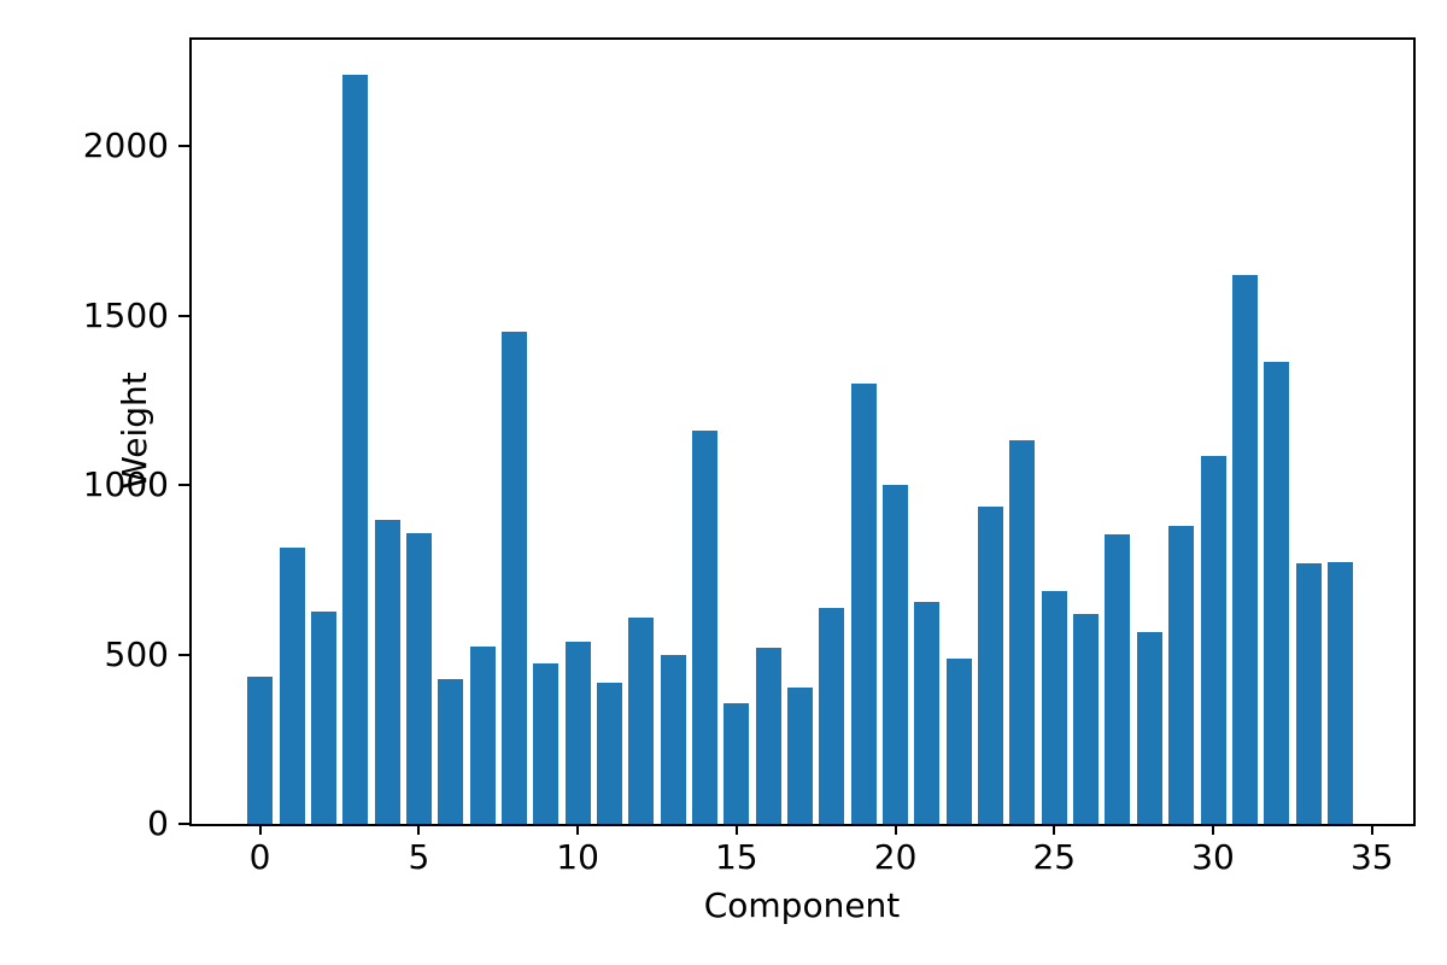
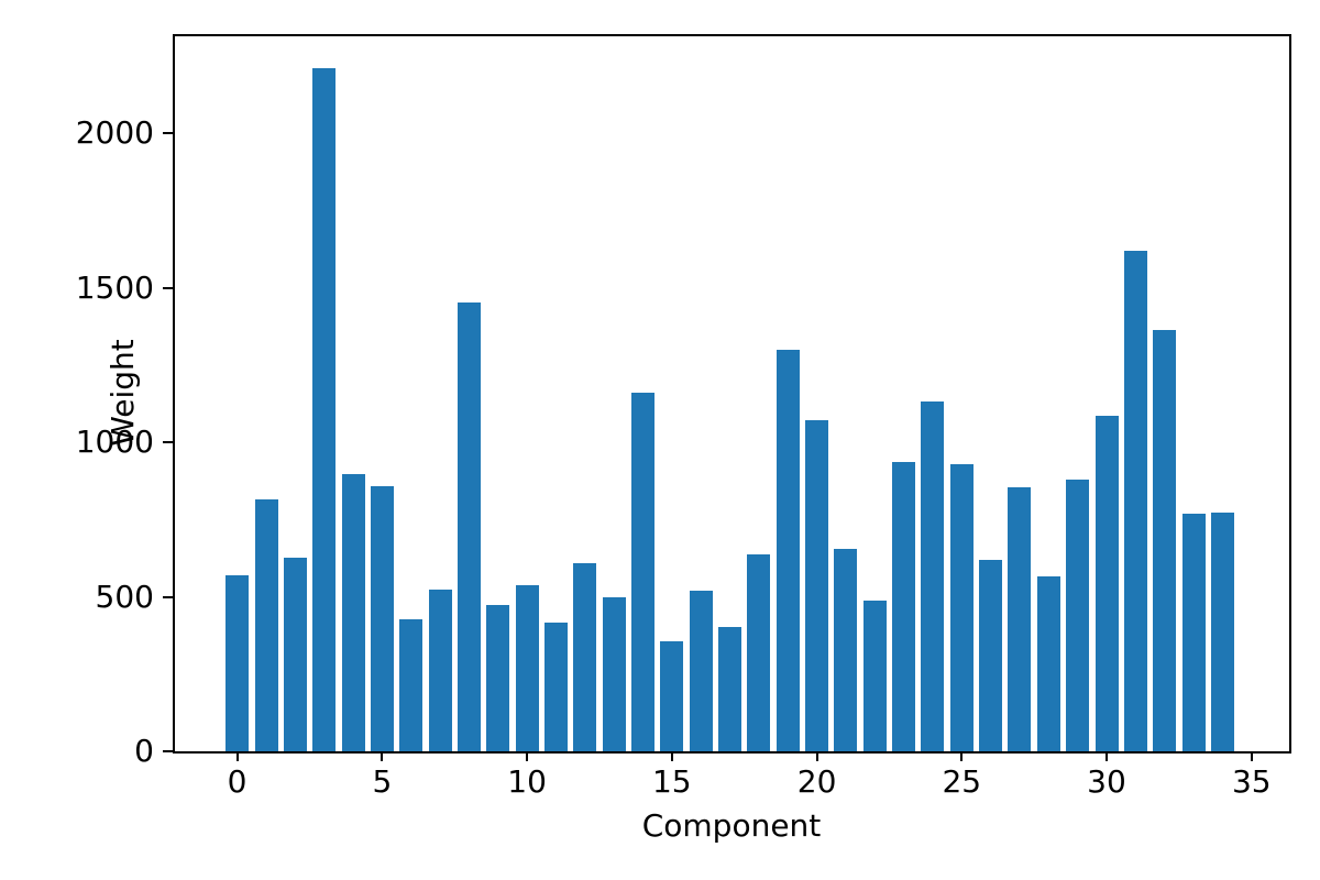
0: 430 -> 570
20: 1000 -> 1070
25: 690 -> 930
